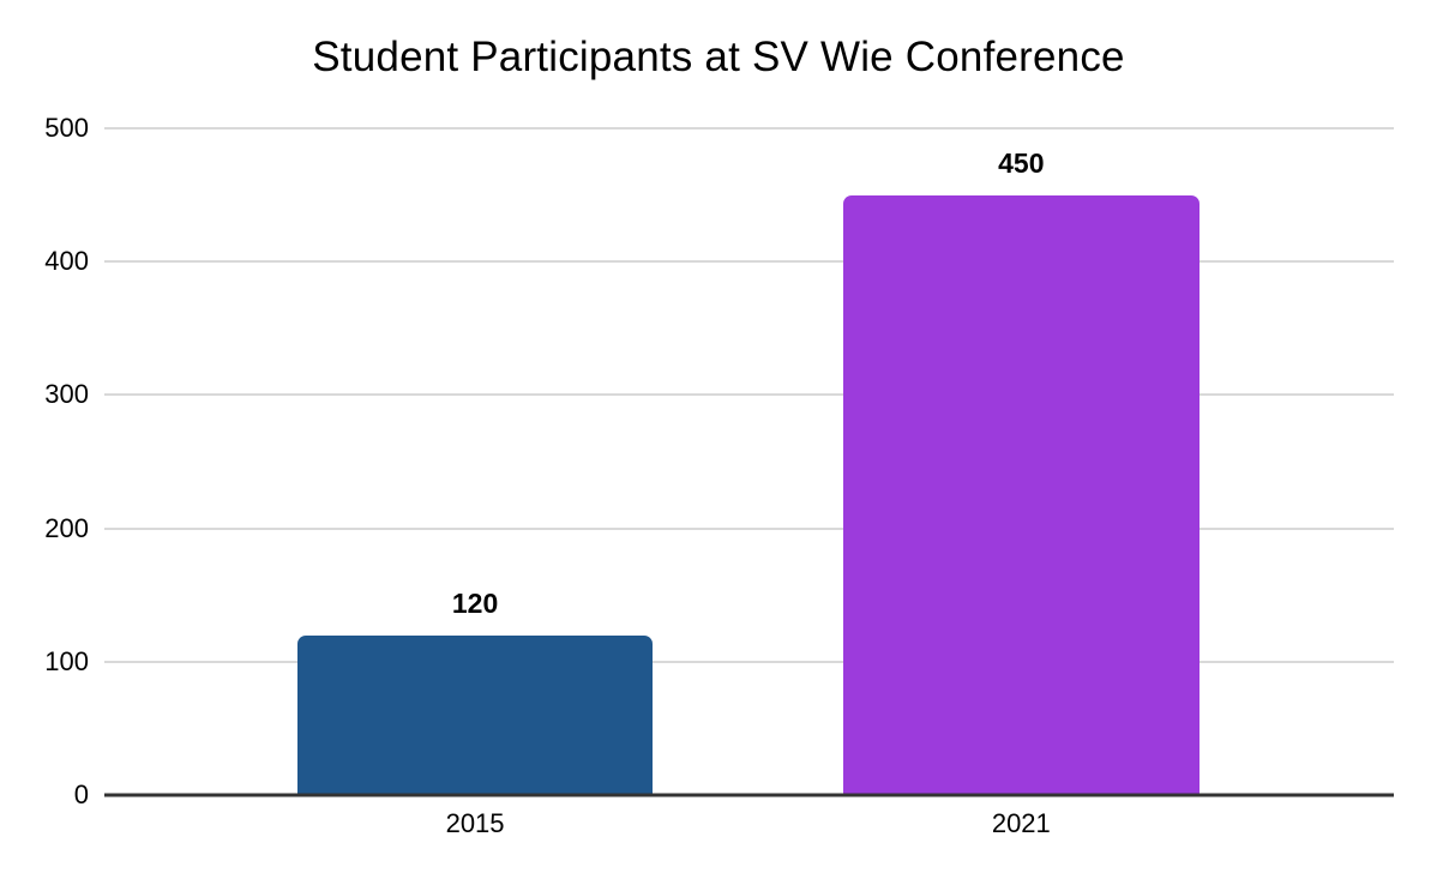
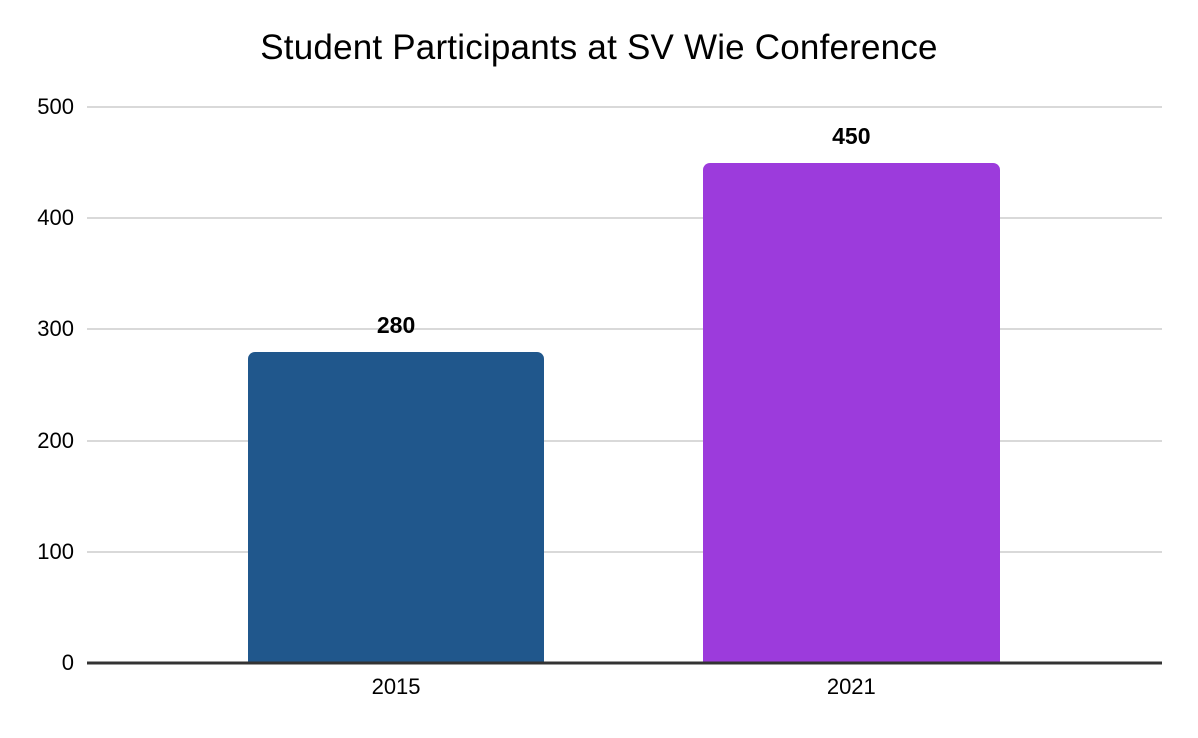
2015: 120 -> 280
